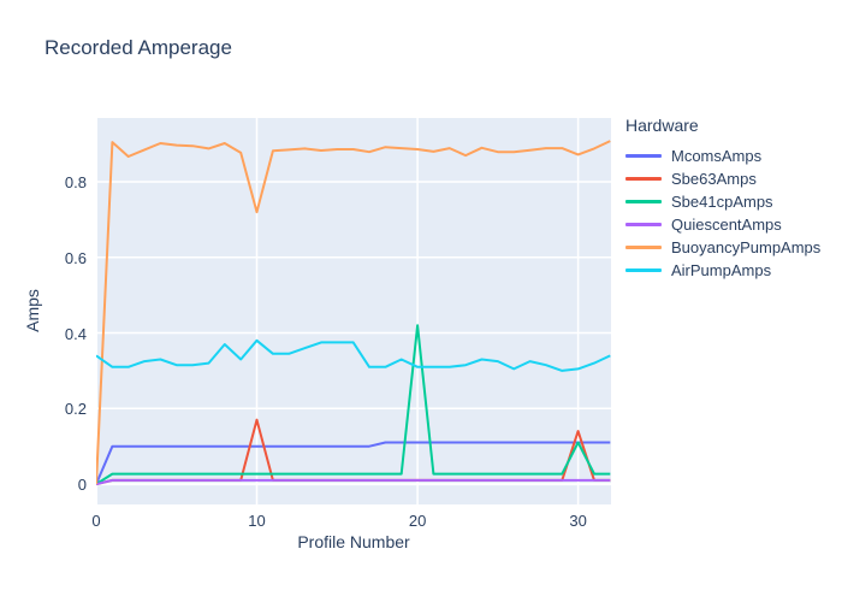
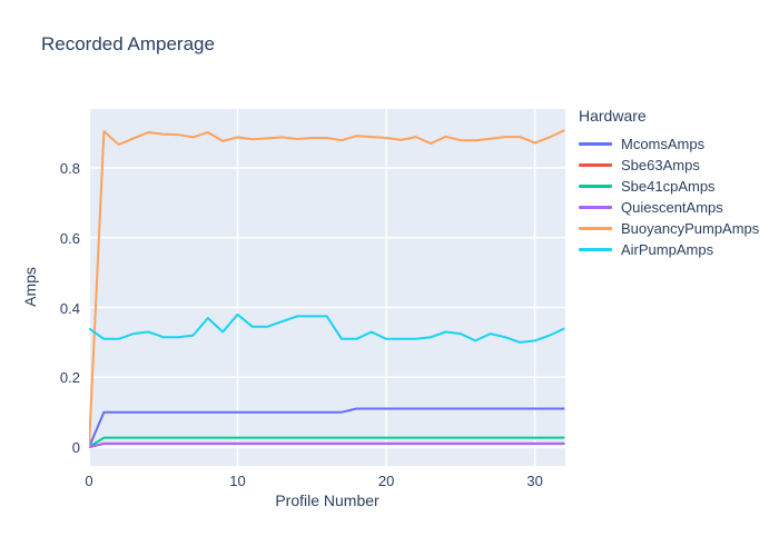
Sbe63Amps/10: 0.17 -> 0.01
BuoyancyPumpAmps/10: 0.72 -> 0.89
Sbe41cpAmps/20: 0.42 -> 0.03
Sbe63Amps/30: 0.14 -> 0.01
Sbe41cpAmps/30: 0.11 -> 0.03
